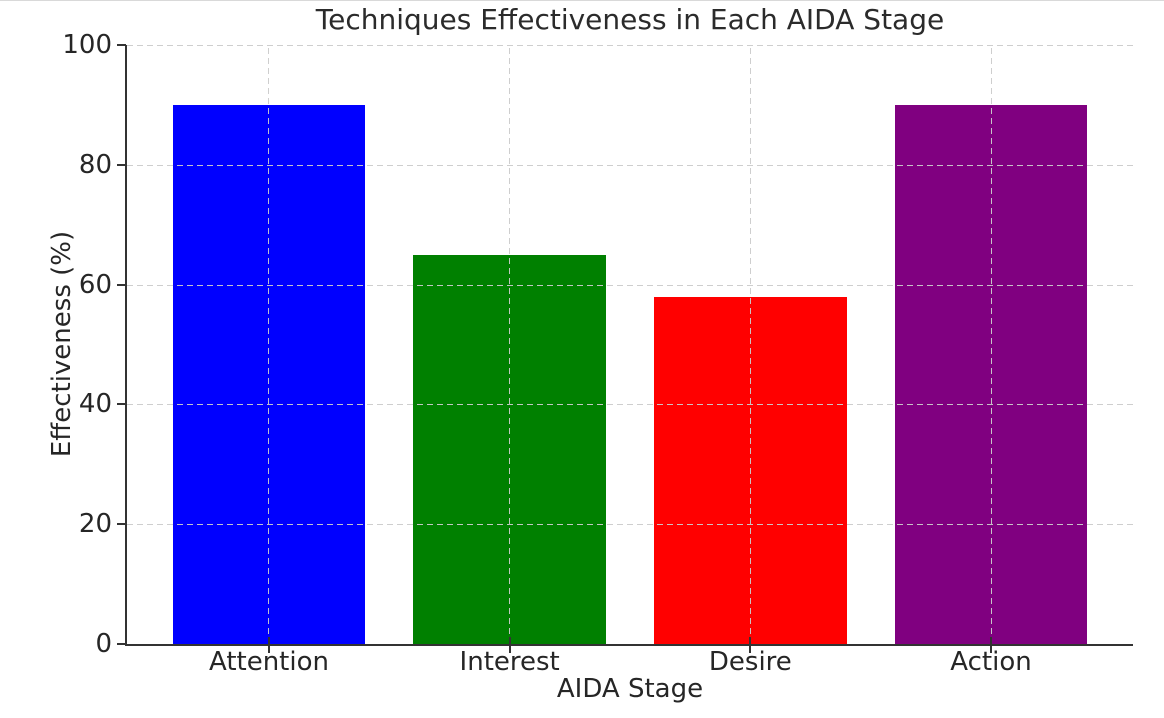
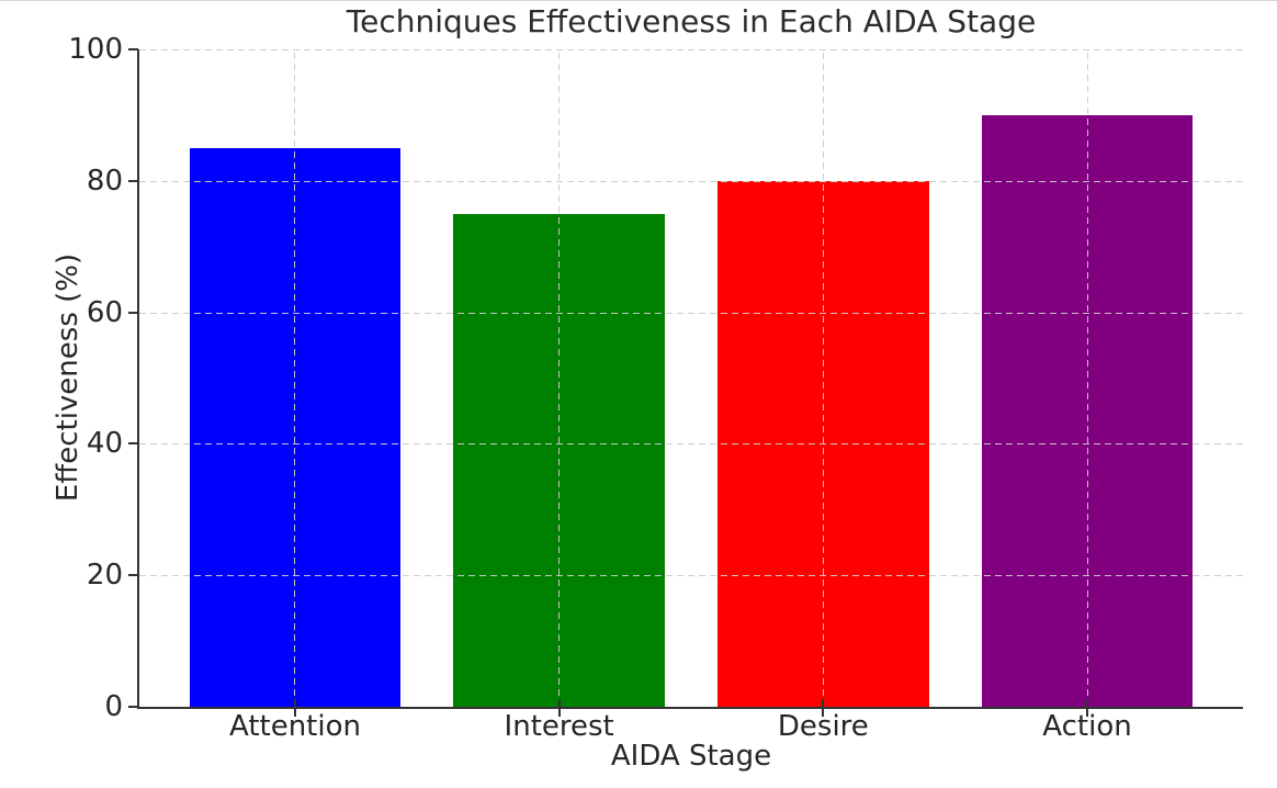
Attention: 90 -> 85
Interest: 65 -> 75
Desire: 58 -> 80
